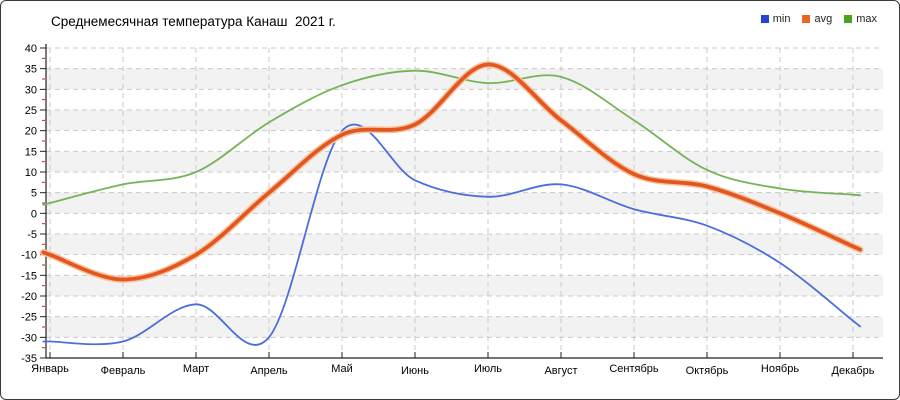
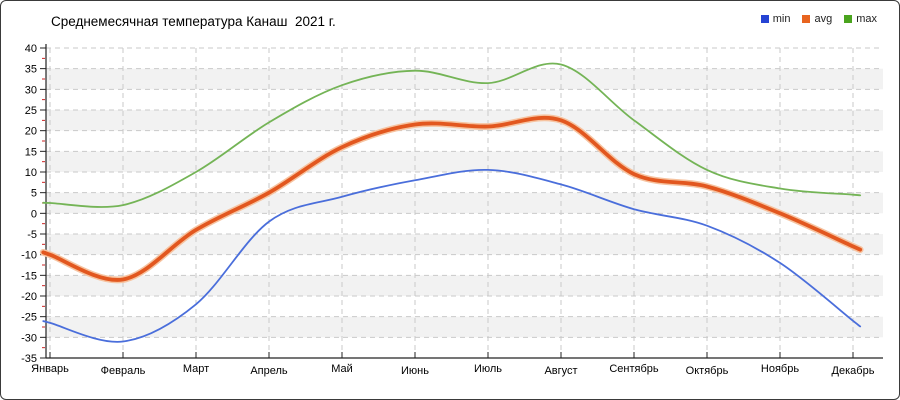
min/Январь: -31 -> -26
max/Февраль: 7 -> 2
avg/Март: -10 -> -4
min/Апрель: -30 -> -2
min/Май: 20 -> 4
avg/Май: 19 -> 16
min/Июль: 4 -> 10
avg/Июль: 36 -> 21
max/Август: 33 -> 36
